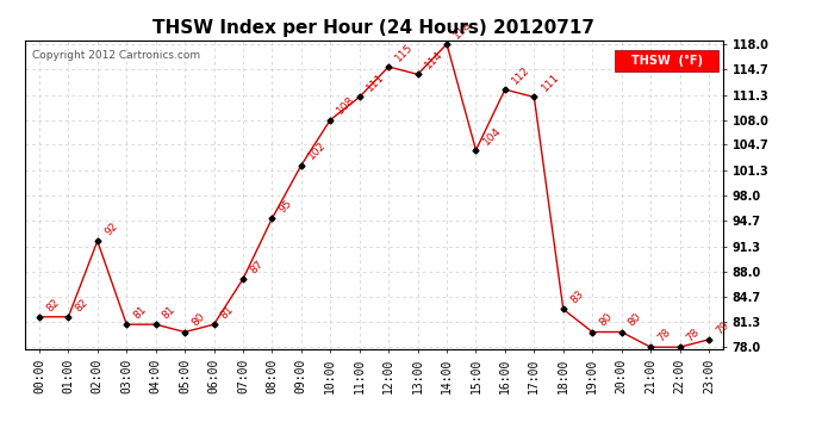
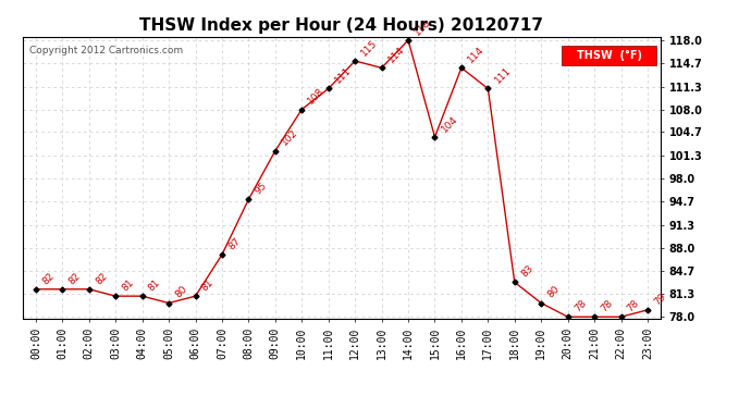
02:00: 92 -> 82
16:00: 112 -> 114
20:00: 80 -> 78
